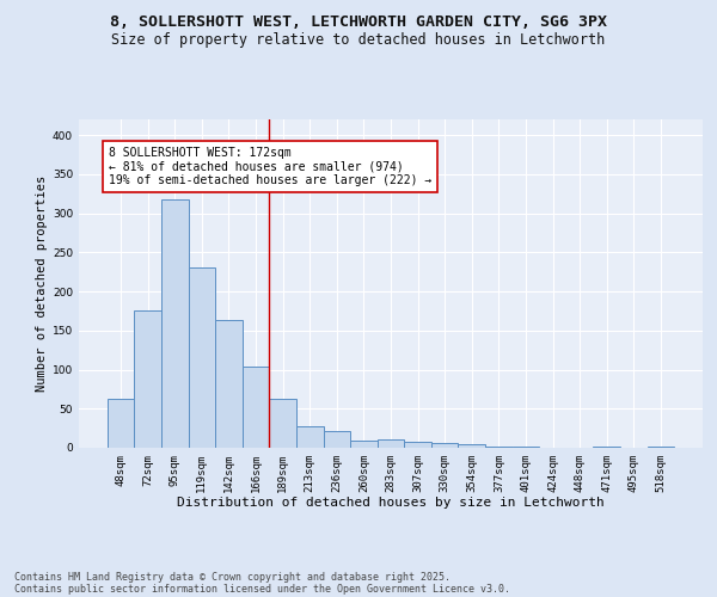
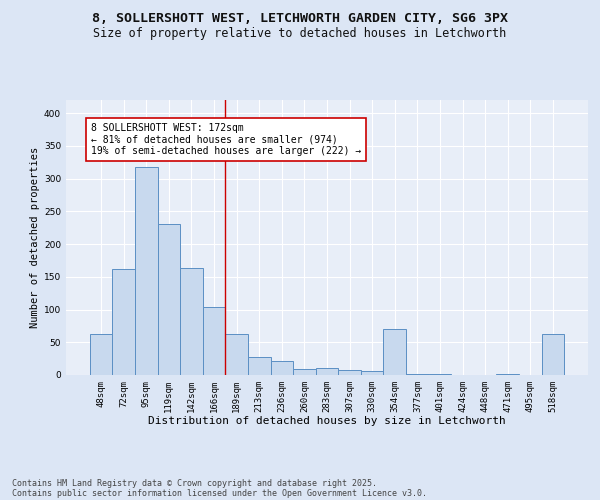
72sqm: 175 -> 162
354sqm: 4 -> 70
518sqm: 1 -> 62
